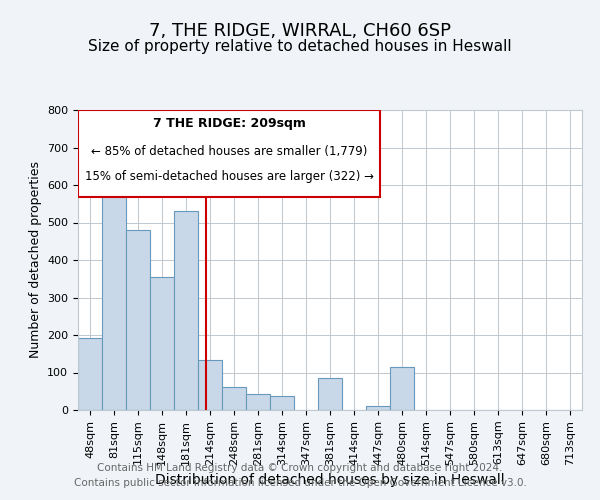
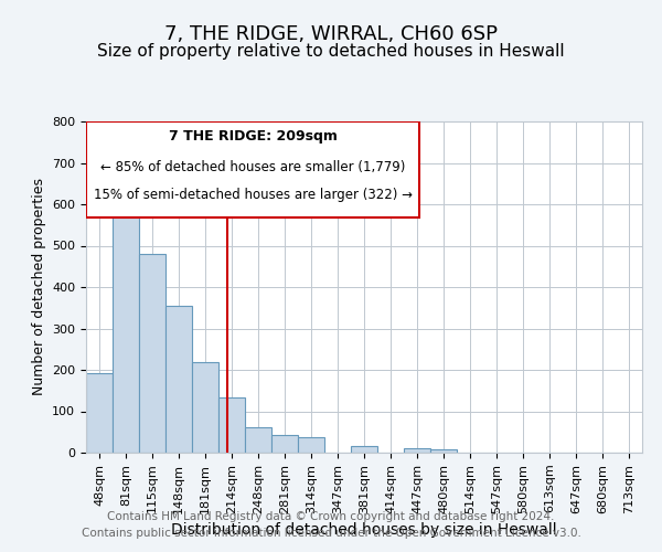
181sqm: 530 -> 218
381sqm: 85 -> 17
480sqm: 115 -> 8
